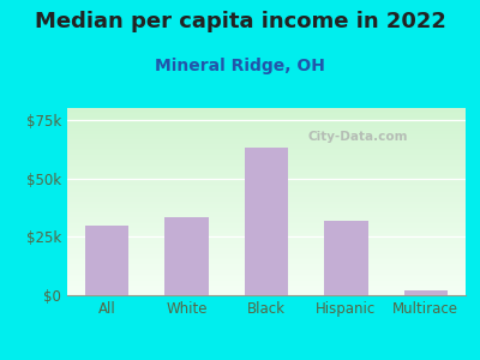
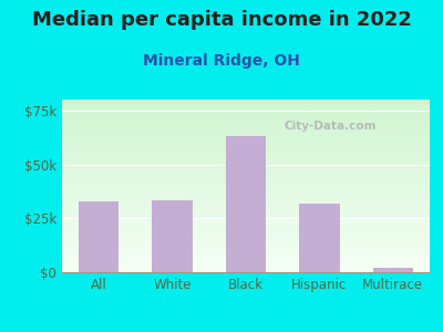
All: $30k -> $33k
